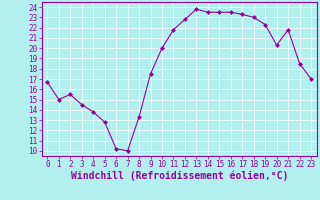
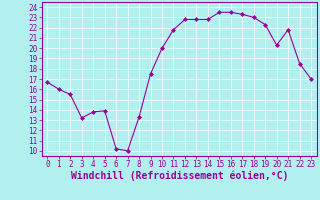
1: 15.0 -> 16.0
3: 14.5 -> 13.2
5: 12.8 -> 13.9
13: 23.8 -> 22.8
14: 23.5 -> 22.8
